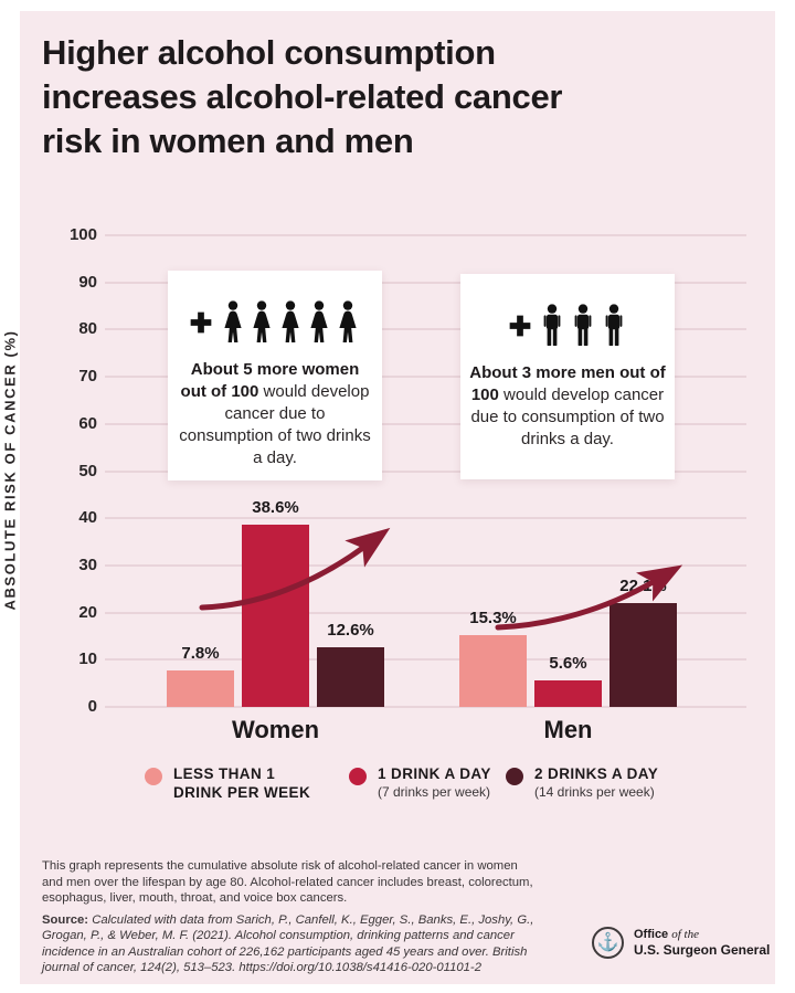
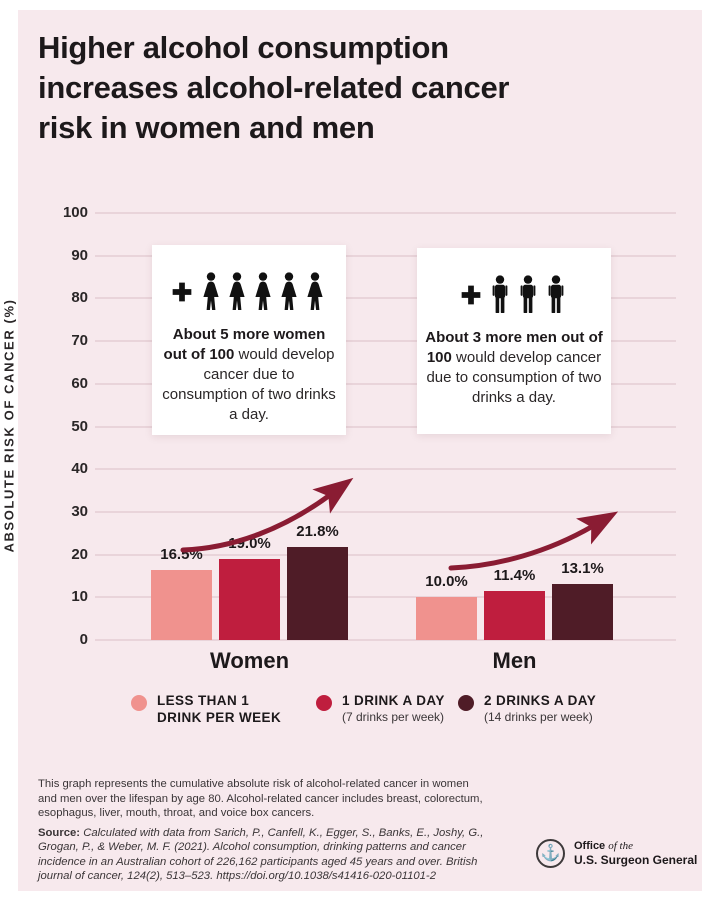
LESS THAN 1 DRINK PER WEEK/Women: 7.8% -> 16.5%
1 DRINK A DAY (7 drinks per week)/Women: 38.6% -> 19.0%
2 DRINKS A DAY (14 drinks per week)/Women: 12.6% -> 21.8%
LESS THAN 1 DRINK PER WEEK/Men: 15.3% -> 10.0%
1 DRINK A DAY (7 drinks per week)/Men: 5.6% -> 11.4%
2 DRINKS A DAY (14 drinks per week)/Men: 22.1% -> 13.1%
